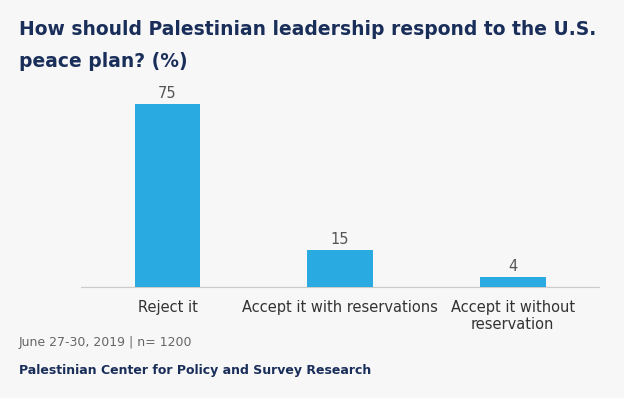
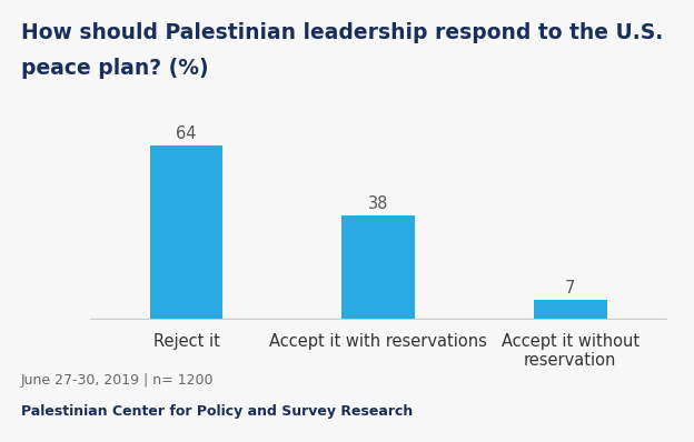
Reject it: 75 -> 64
Accept it with reservations: 15 -> 38
Accept it without reservation: 4 -> 7
